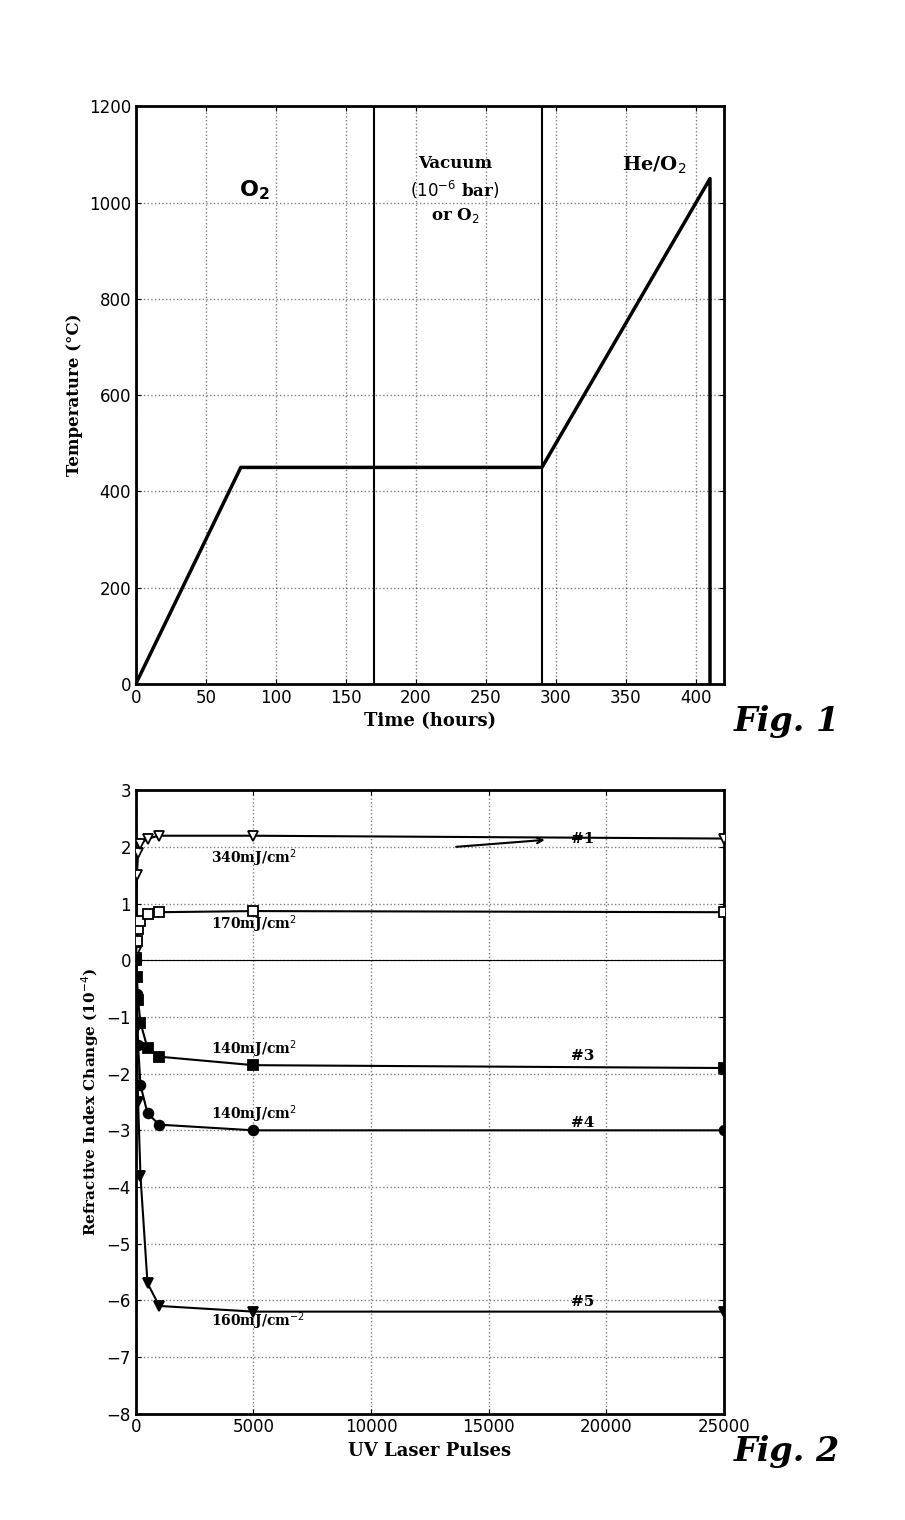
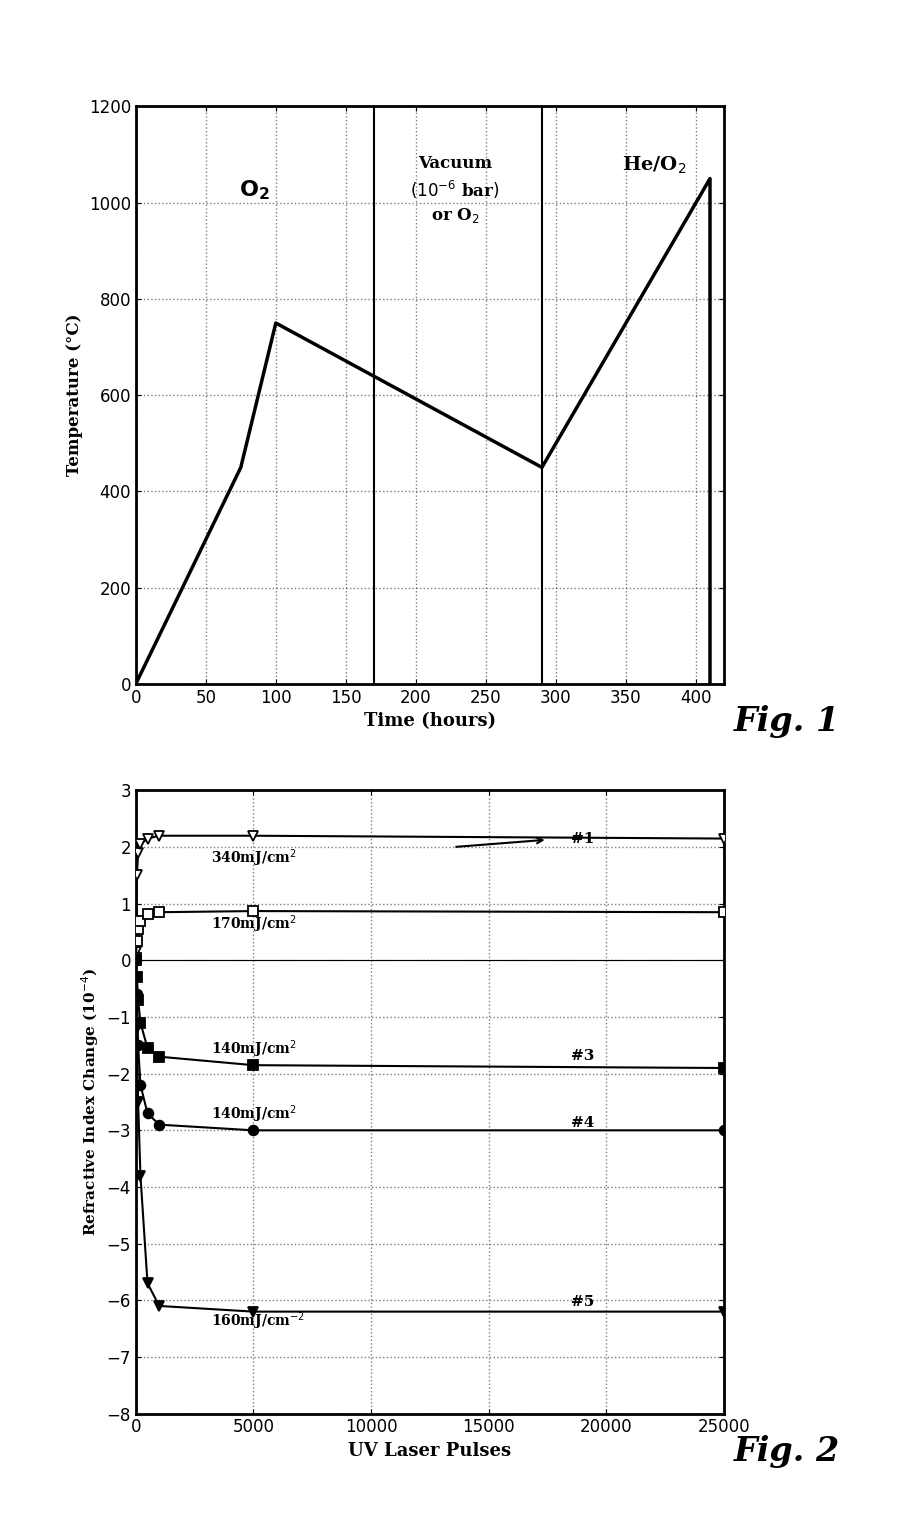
100: 450 -> 750
